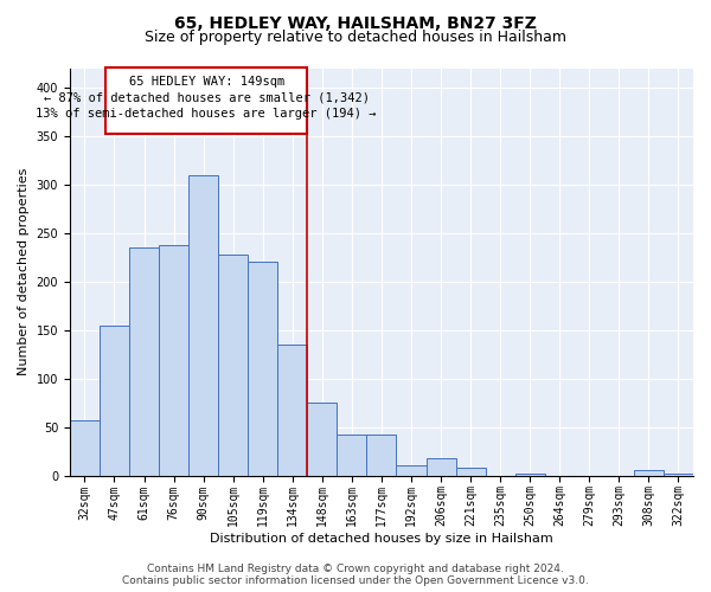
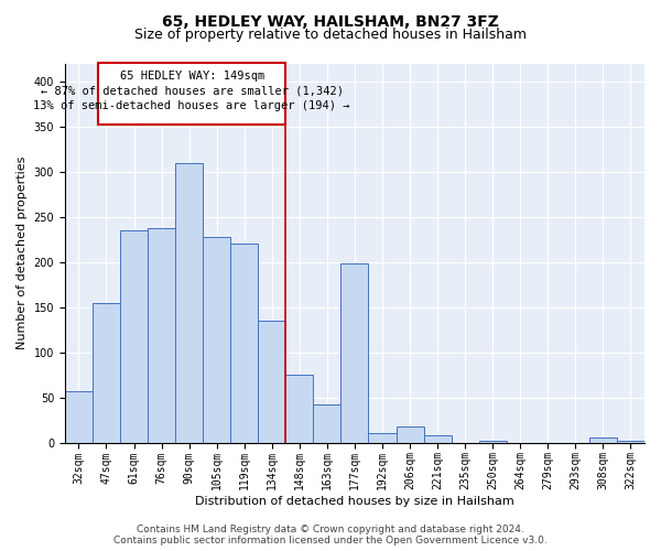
177sqm: 42 -> 198
